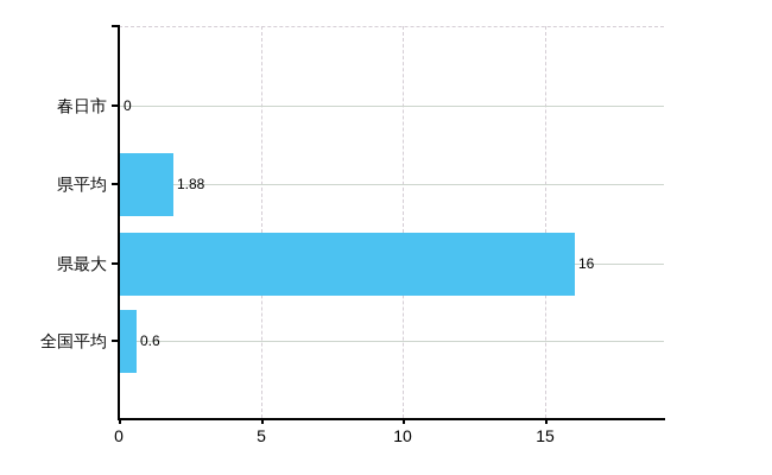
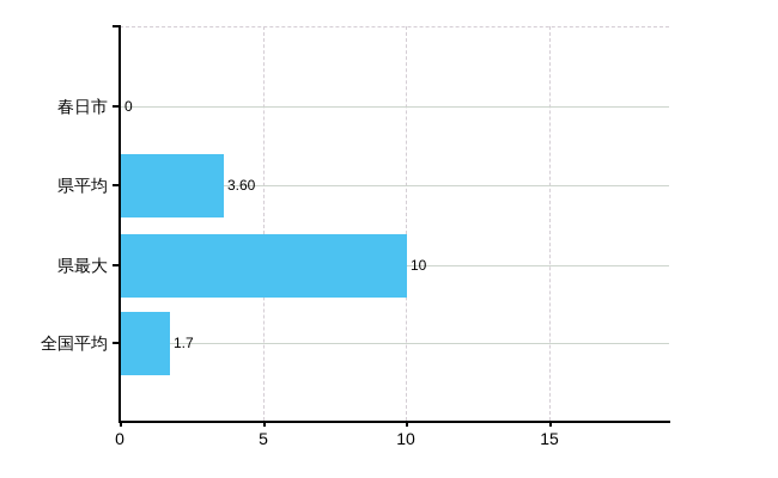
県平均: 1.88 -> 3.60
県最大: 16 -> 10
全国平均: 0.6 -> 1.7
